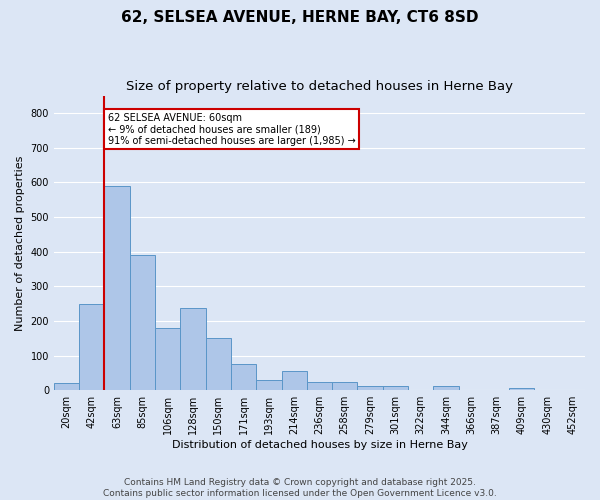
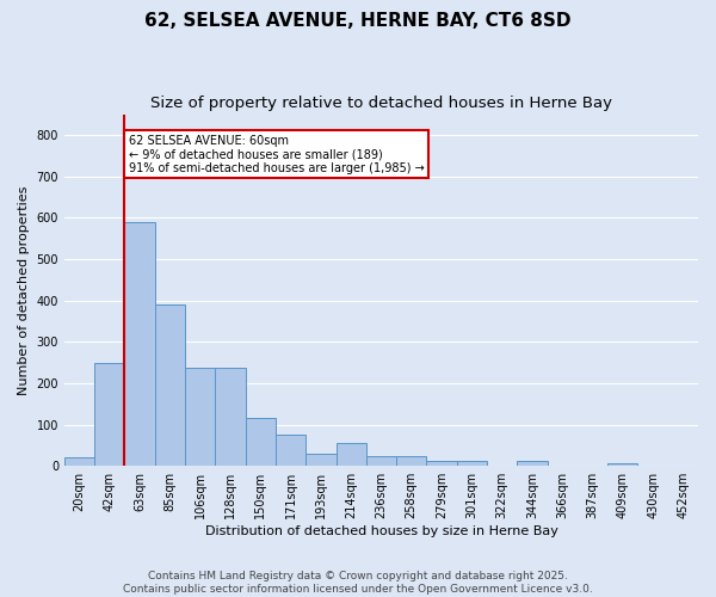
106sqm: 180 -> 238
150sqm: 150 -> 115
